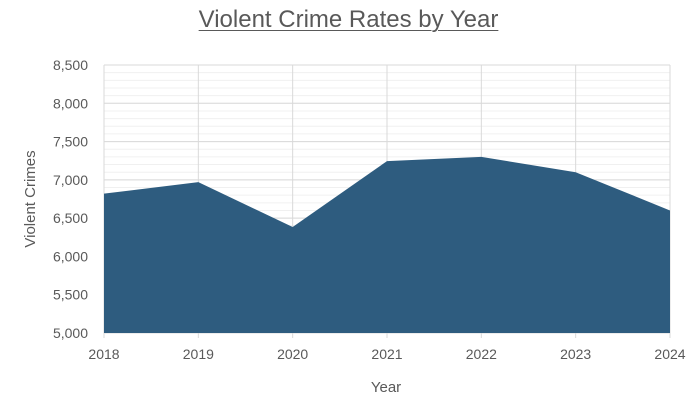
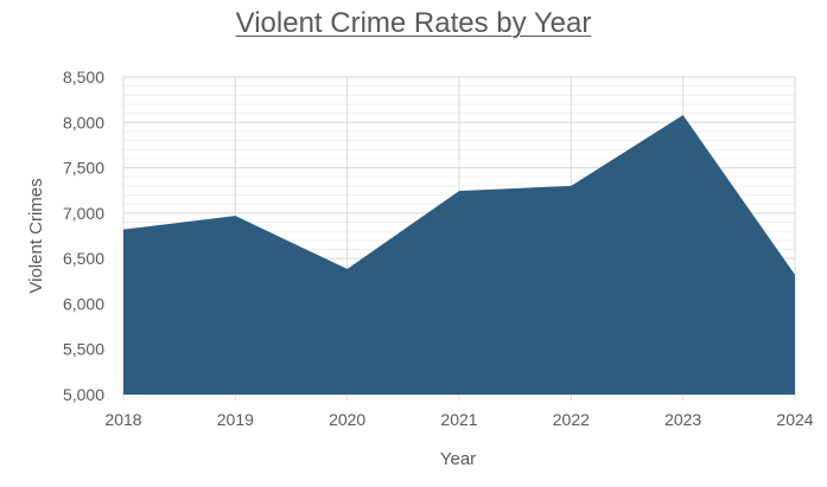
2023: 7100 -> 8100
2024: 6600 -> 6300
